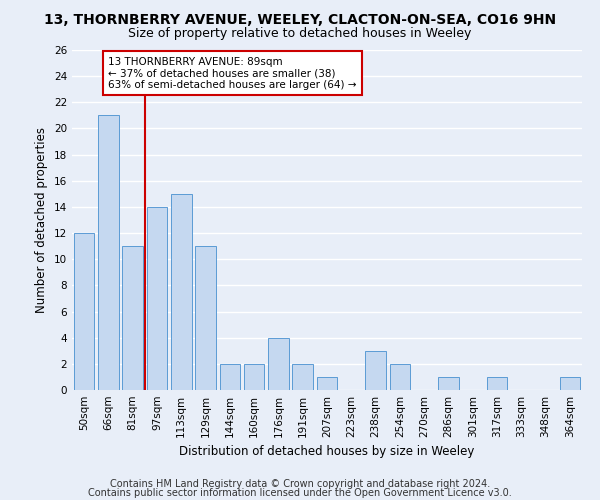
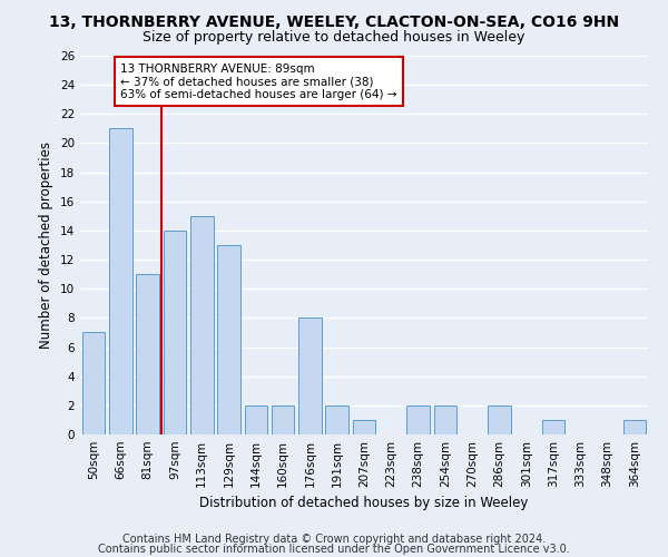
50sqm: 12 -> 7
129sqm: 11 -> 13
176sqm: 4 -> 8
238sqm: 3 -> 2
286sqm: 1 -> 2
